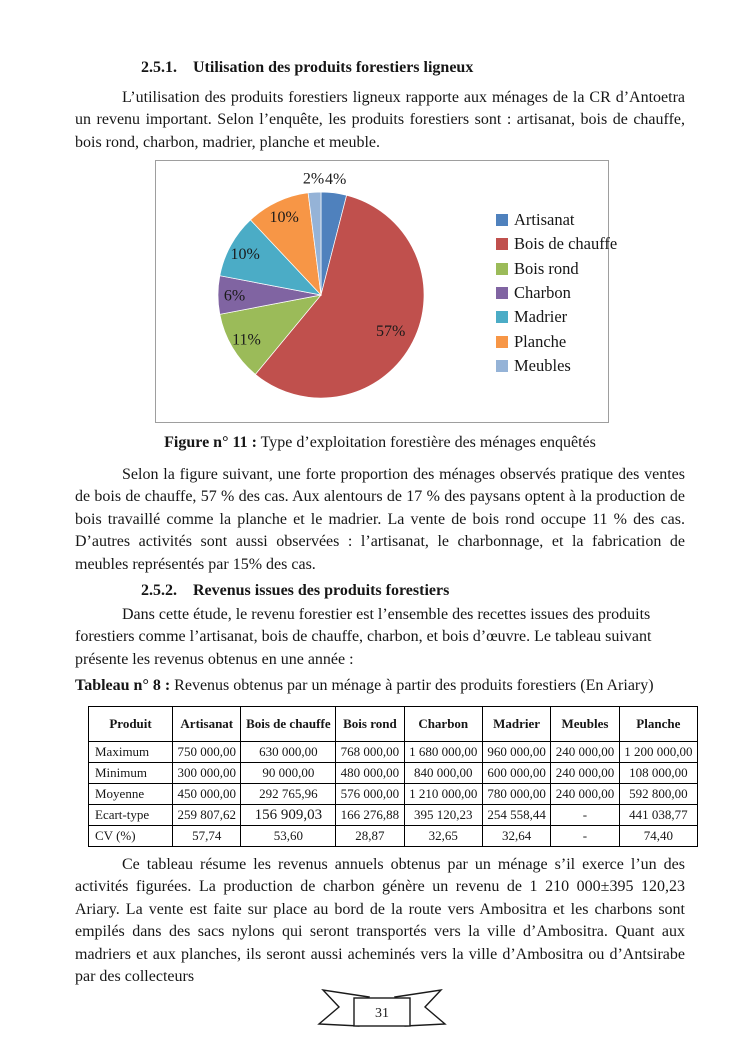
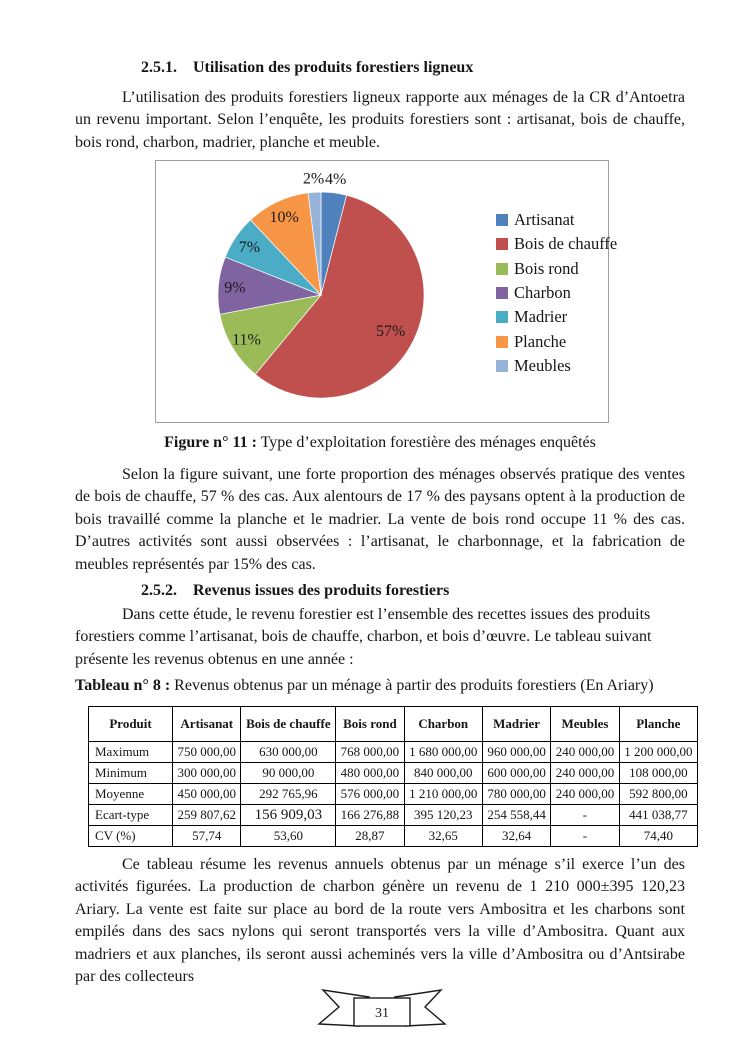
Charbon: 6% -> 9%
Madrier: 10% -> 7%
